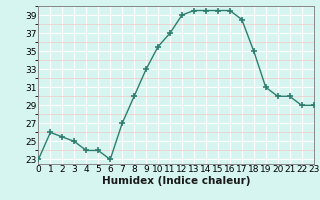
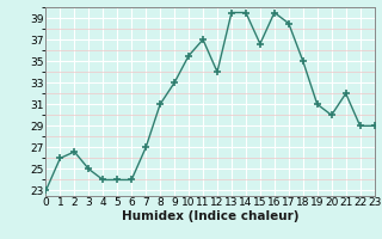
2: 25.5 -> 26.6
6: 23.0 -> 24.0
8: 30.0 -> 31.0
12: 39.0 -> 34.0
15: 39.5 -> 36.6
21: 30.0 -> 32.0
